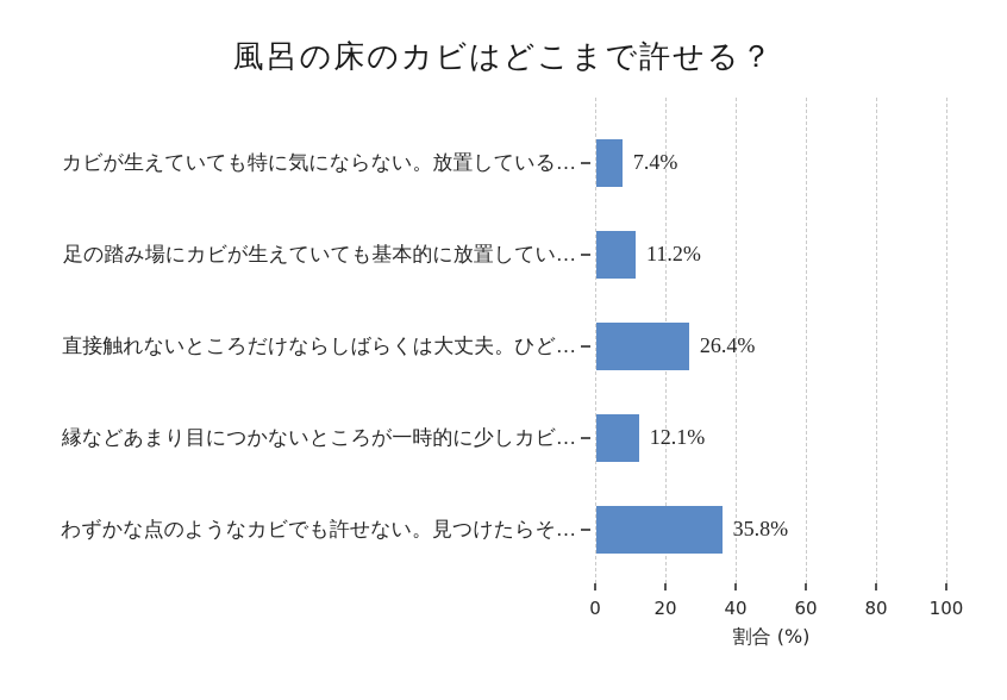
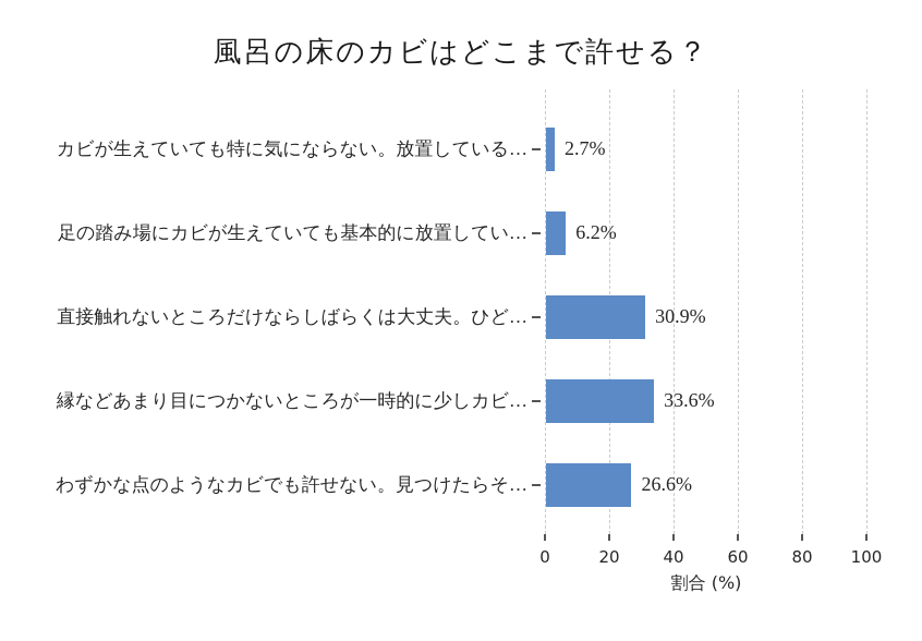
カビが生えていても特に気にならない。放置している…: 7.4% -> 2.7%
足の踏み場にカビが生えていても基本的に放置してい…: 11.2% -> 6.2%
直接触れないところだけならしばらくは大丈夫。ひど…: 26.4% -> 30.9%
縁などあまり目につかないところが一時的に少しカビ…: 12.1% -> 33.6%
わずかな点のようなカビでも許せない。見つけたらそ…: 35.8% -> 26.6%
